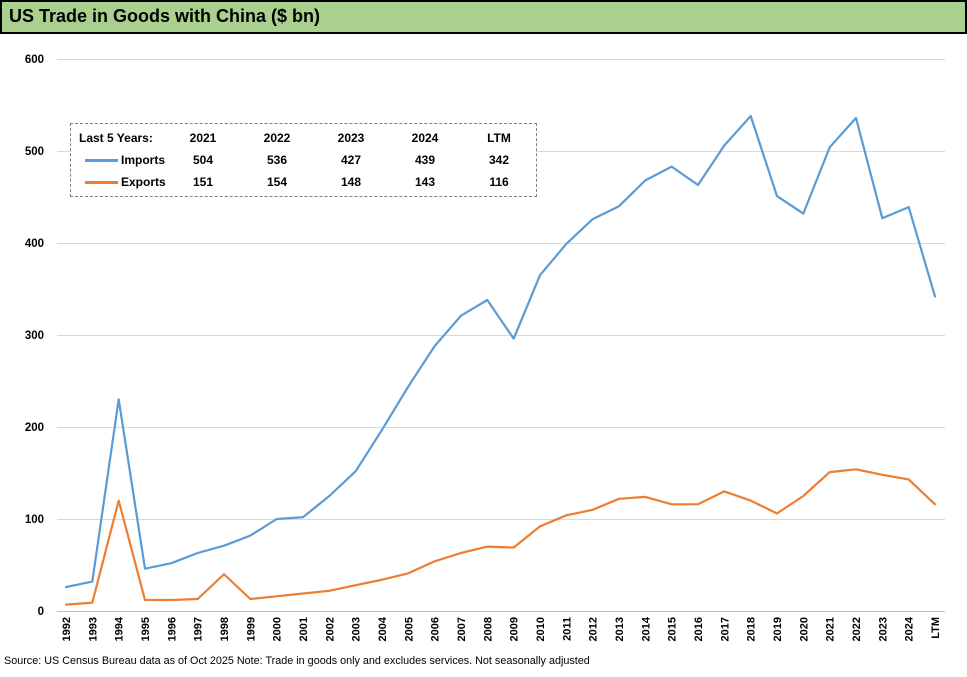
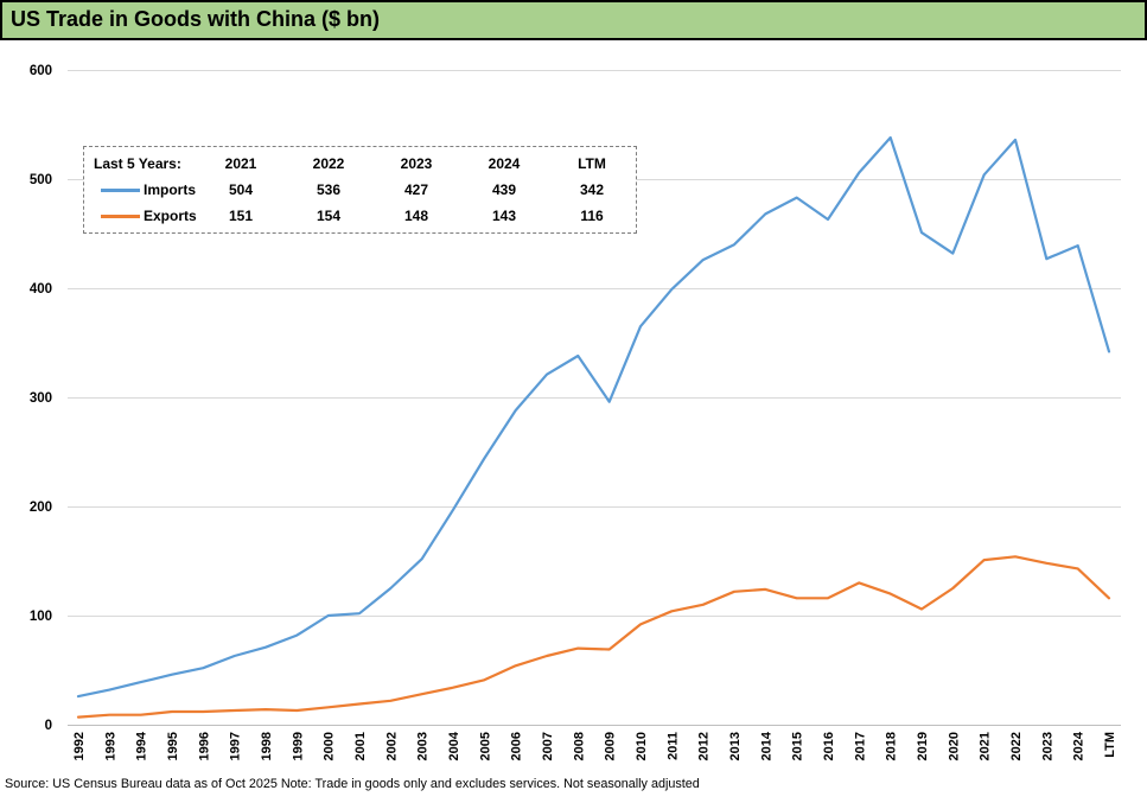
Imports/1994: 230 -> 40
Exports/1994: 120 -> 10
Exports/1998: 40 -> 10
